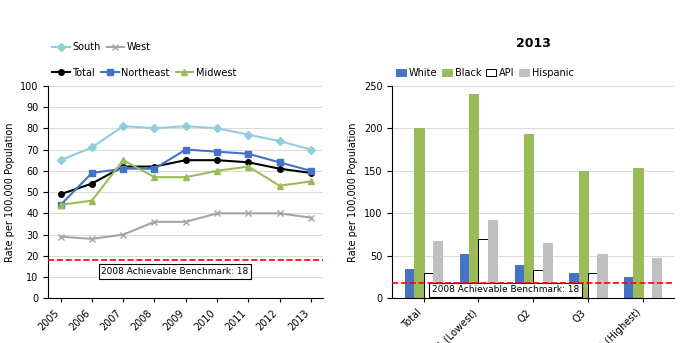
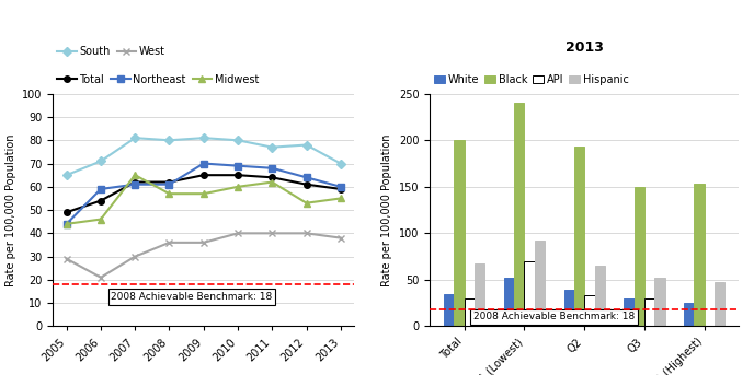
West/2006: 28 -> 21
South/2012: 74 -> 78
